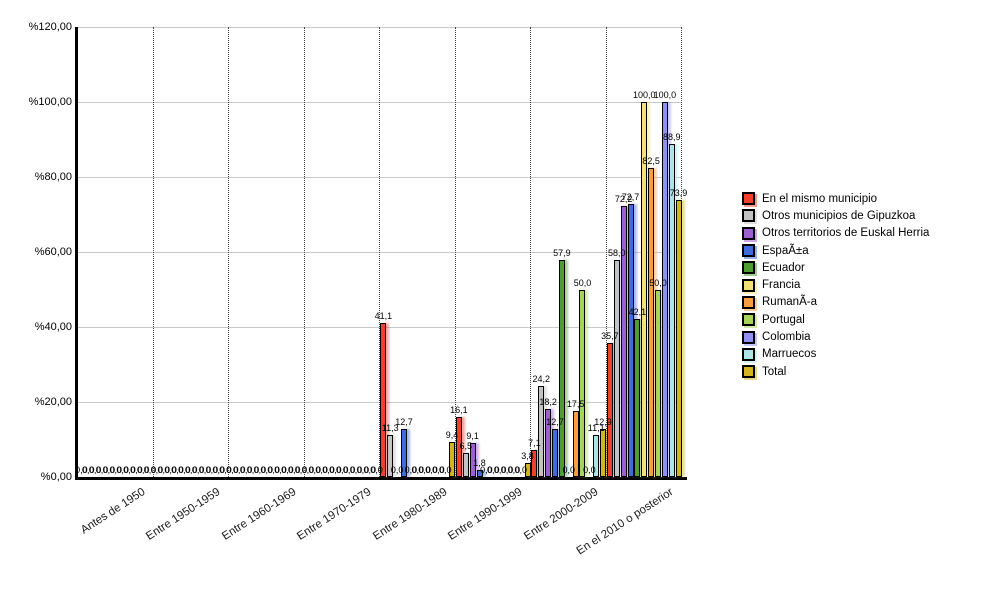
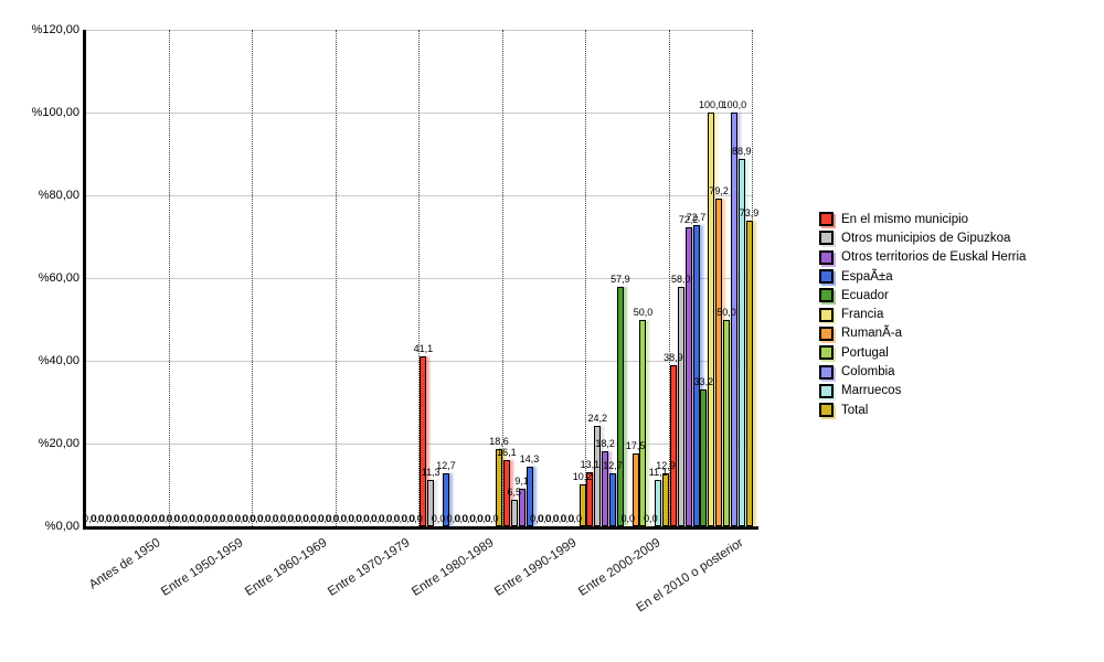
Total/Entre 1980-1989: 9,4 -> 18,6
EspaÃ±a/Entre 1990-1999: 1,8 -> 14,3
Total/Entre 1990-1999: 3,8 -> 10,2
En el mismo municipio/Entre 2000-2009: 7,1 -> 13,1
En el mismo municipio/En el 2010 o posterior: 35,7 -> 38,9
Ecuador/En el 2010 o posterior: 42,1 -> 33,2
RumanÃ-a/En el 2010 o posterior: 82,5 -> 79,2
